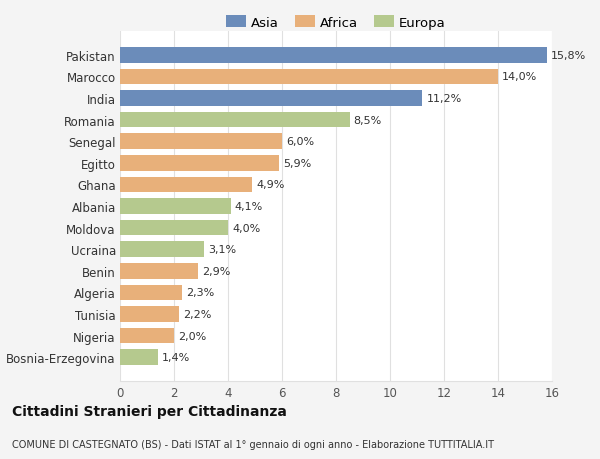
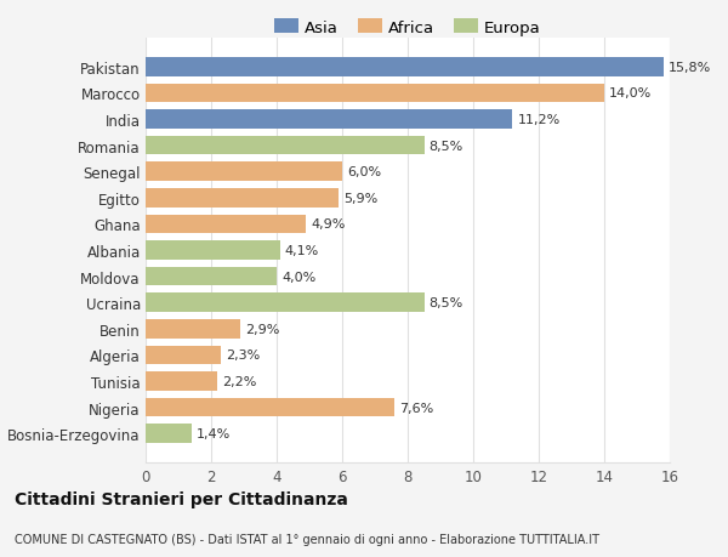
Ucraina: 3,1% -> 8,5%
Nigeria: 2,0% -> 7,6%
